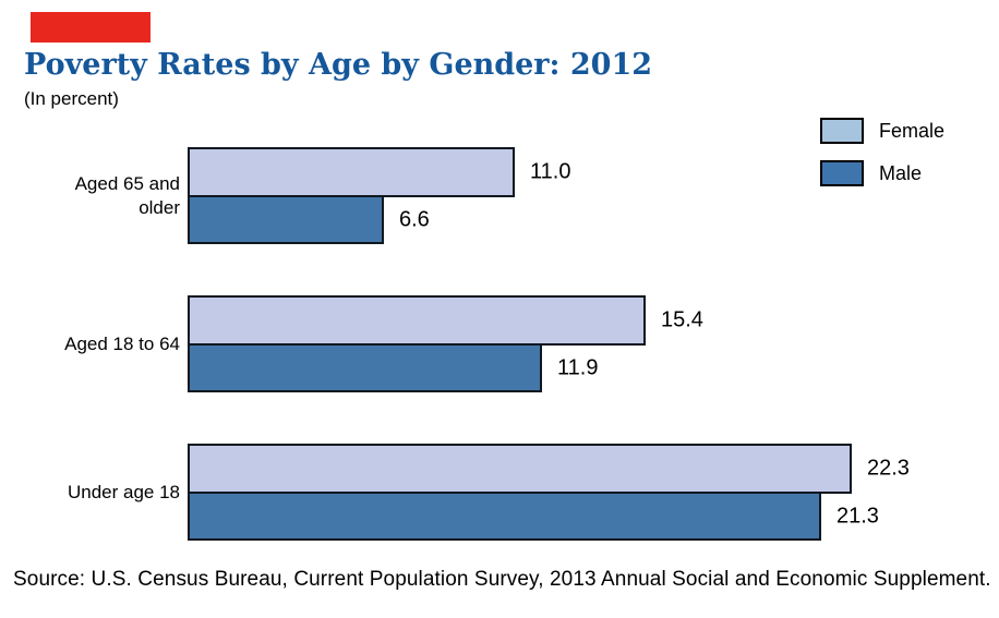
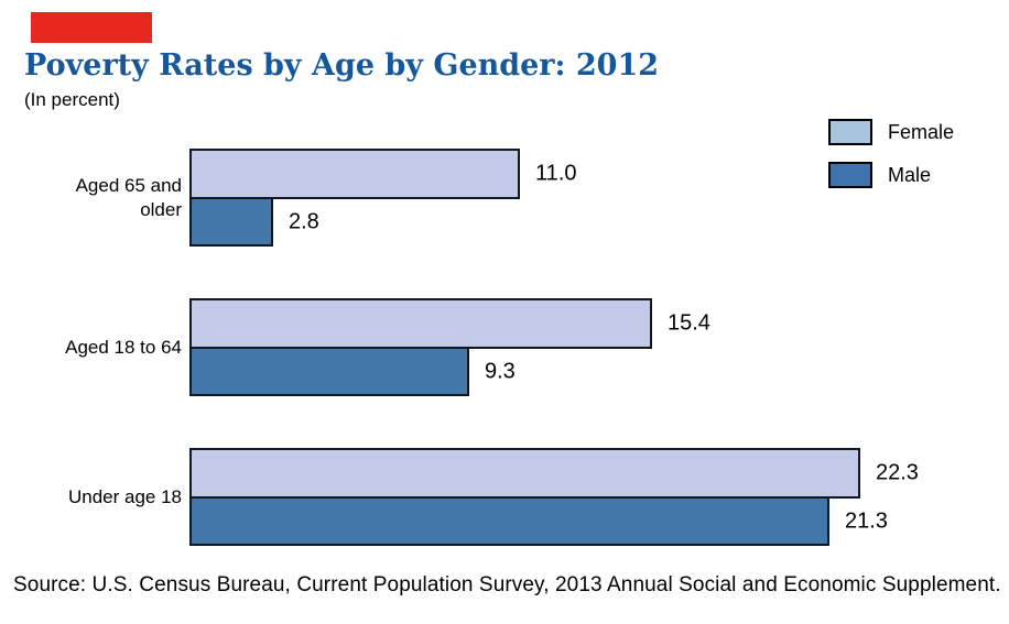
Male/Aged 65 and older: 6.6 -> 2.8
Male/Aged 18 to 64: 11.9 -> 9.3
